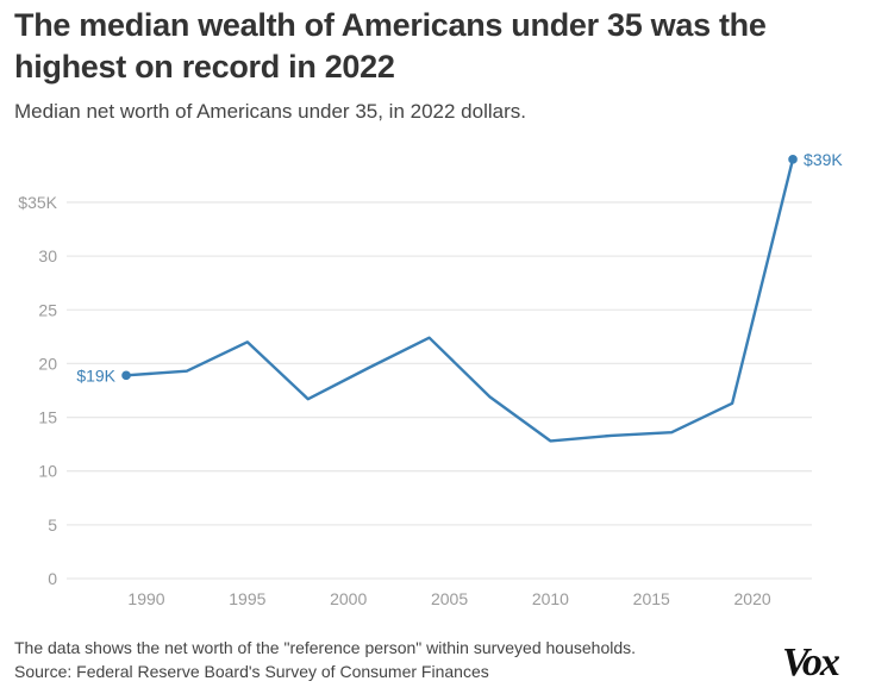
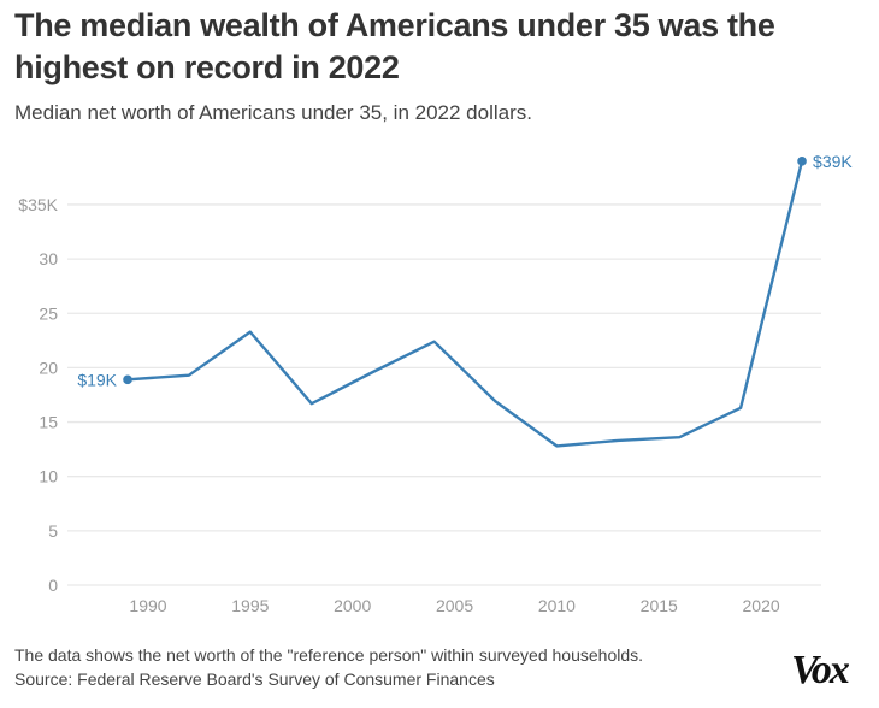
1995: $22K -> $23K
